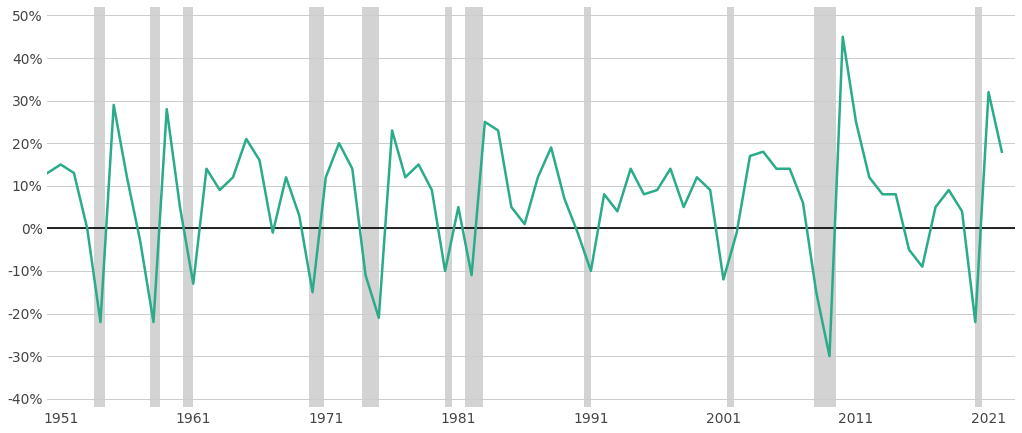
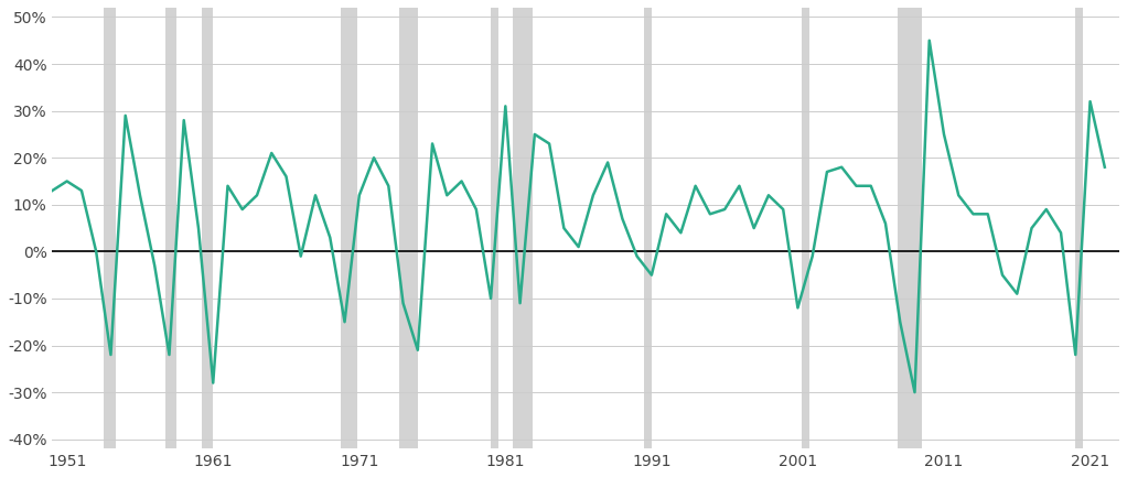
1961: -13% -> -28%
1981: 5% -> 31%
1991: -10% -> -5%
